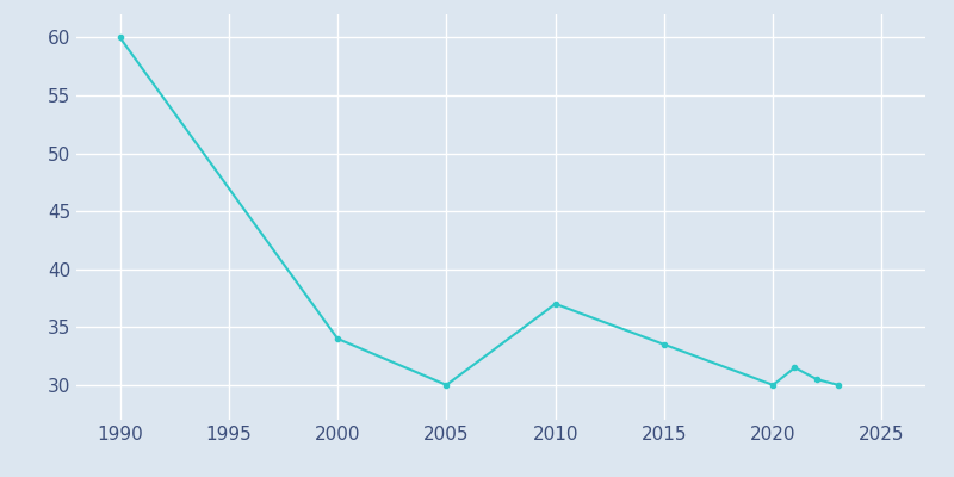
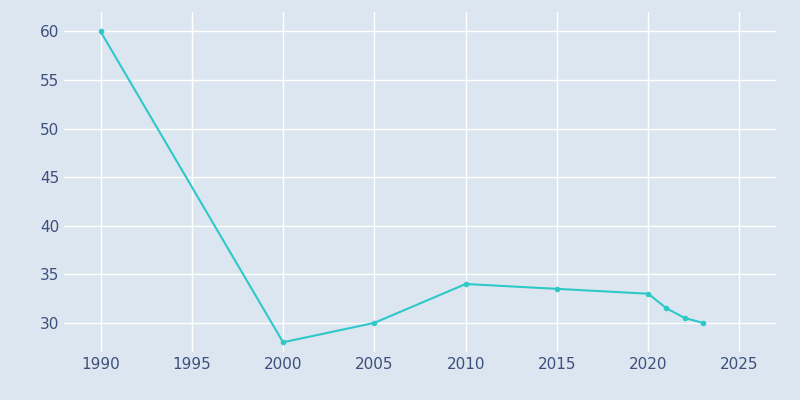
2000: 34.0 -> 28.0
2010: 37.0 -> 34.0
2020: 30.0 -> 33.0
